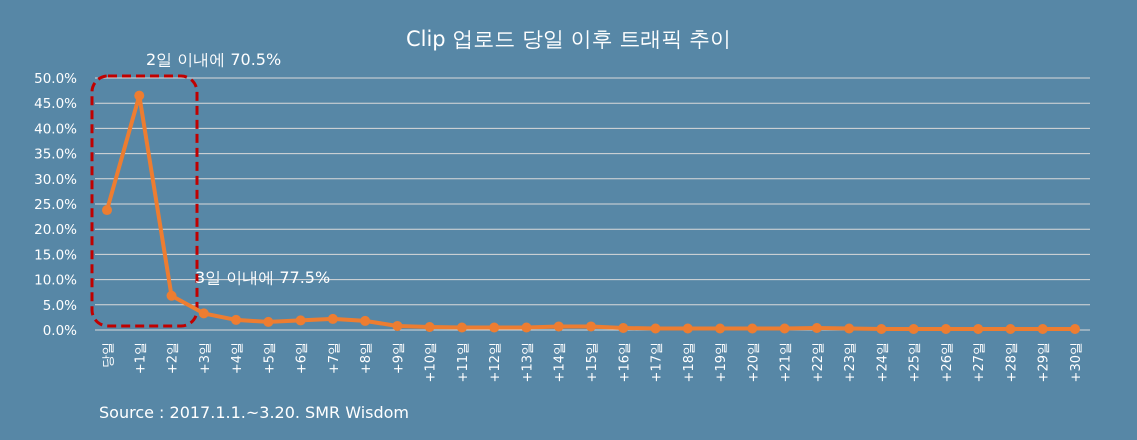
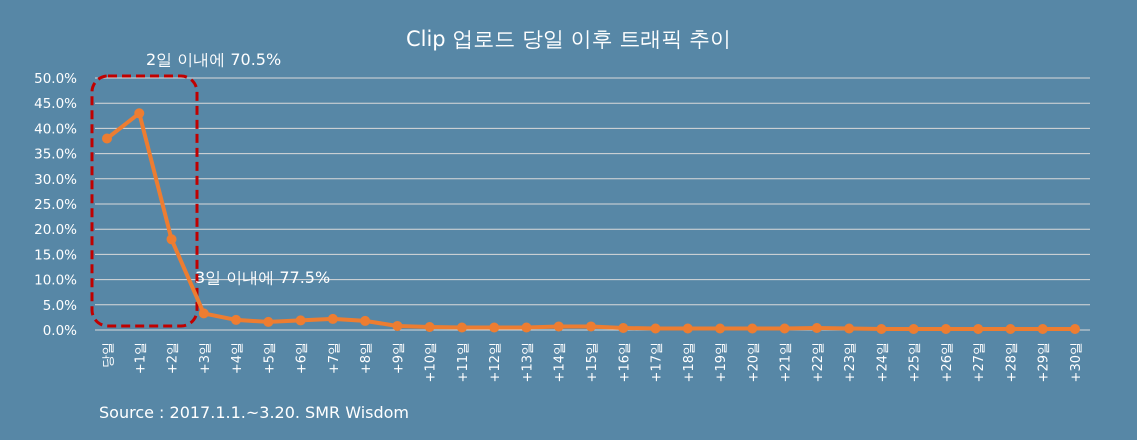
당일: 24% -> 38%
+1일: 46% -> 43%
+2일: 7% -> 18%
